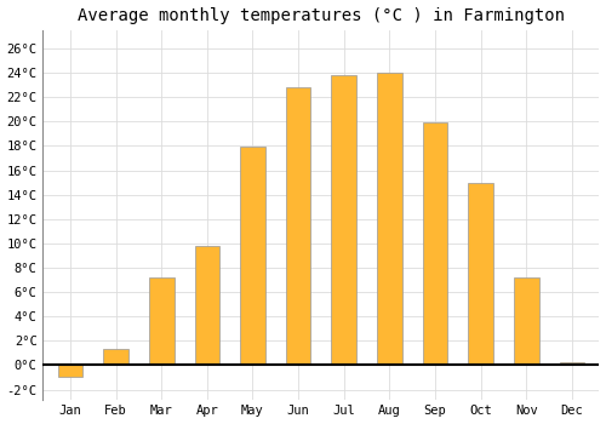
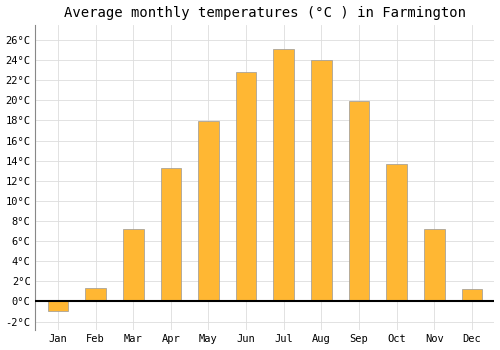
Apr: 9.8°C -> 13.3°C
Jul: 23.8°C -> 25.1°C
Oct: 15.0°C -> 13.7°C
Dec: 0.2°C -> 1.2°C
